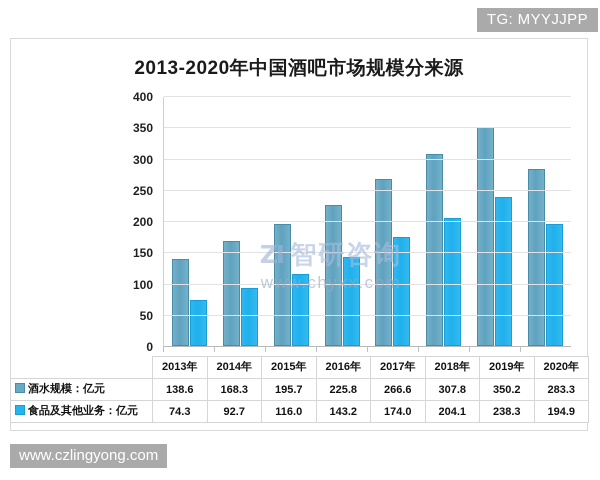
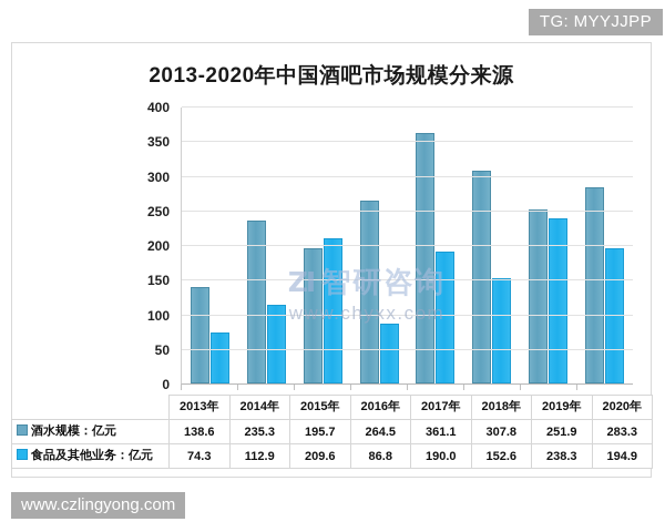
酒水规模：亿元/2014年: 168.3 -> 235.3
食品及其他业务：亿元/2014年: 92.7 -> 112.9
食品及其他业务：亿元/2015年: 116.0 -> 209.6
酒水规模：亿元/2016年: 225.8 -> 264.5
食品及其他业务：亿元/2016年: 143.2 -> 86.8
酒水规模：亿元/2017年: 266.6 -> 361.1
食品及其他业务：亿元/2017年: 174.0 -> 190.0
食品及其他业务：亿元/2018年: 204.1 -> 152.6
酒水规模：亿元/2019年: 350.2 -> 251.9
